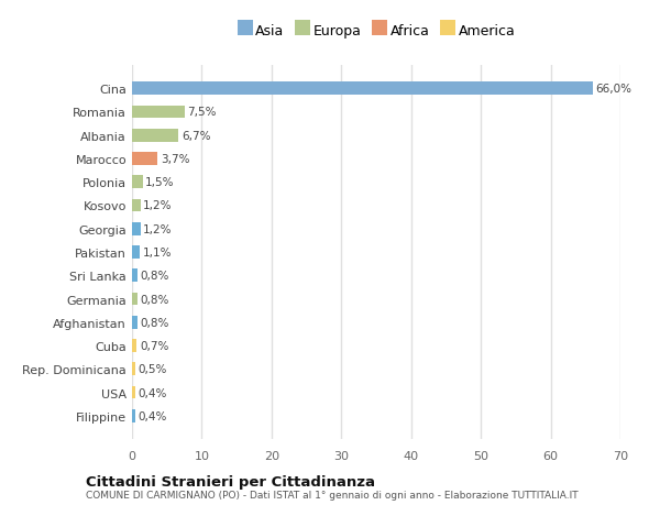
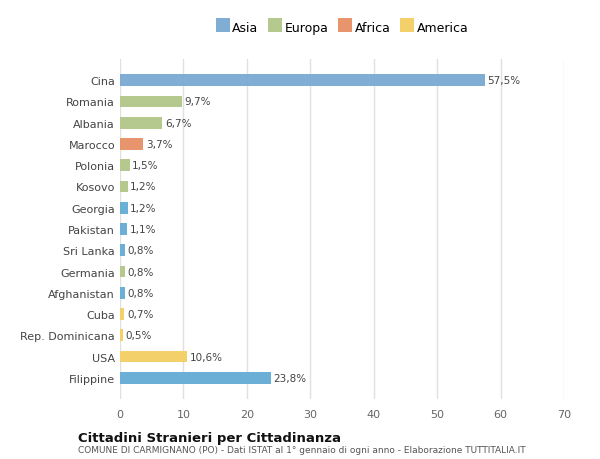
Cina: 66,0% -> 57,5%
Romania: 7,5% -> 9,7%
USA: 0,4% -> 10,6%
Filippine: 0,4% -> 23,8%
